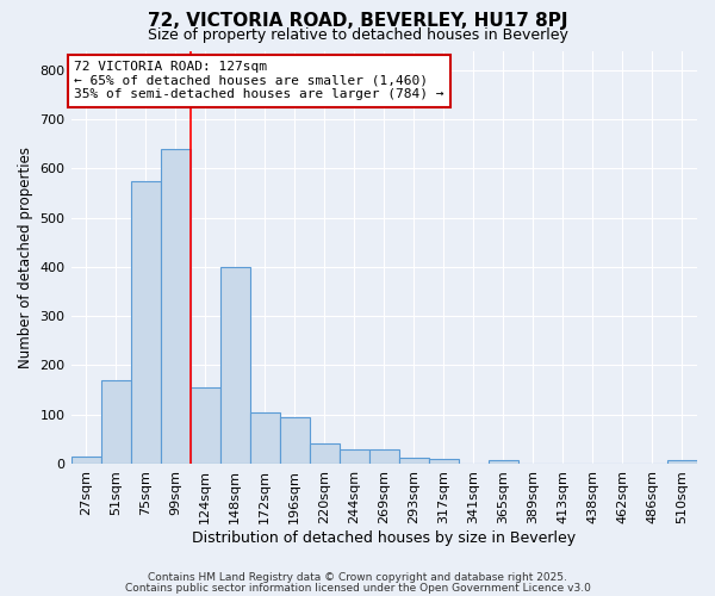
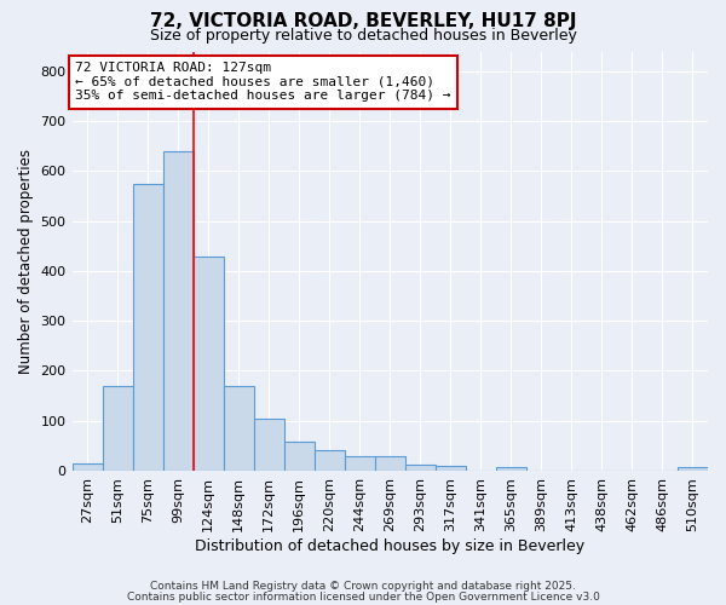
124sqm: 155 -> 430
148sqm: 400 -> 170
196sqm: 95 -> 57
